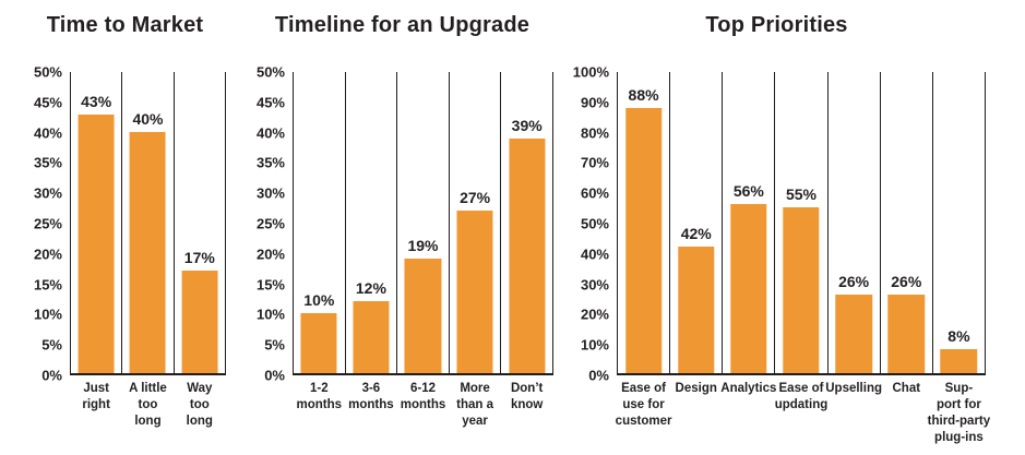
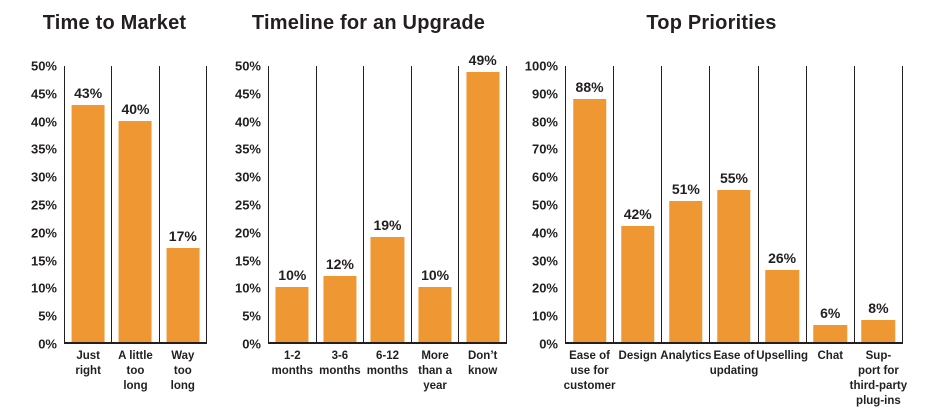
Timeline for an Upgrade/More than a year: 27% -> 10%
Timeline for an Upgrade/Don’t know: 39% -> 49%
Top Priorities/Analytics: 56% -> 51%
Top Priorities/Chat: 26% -> 6%
